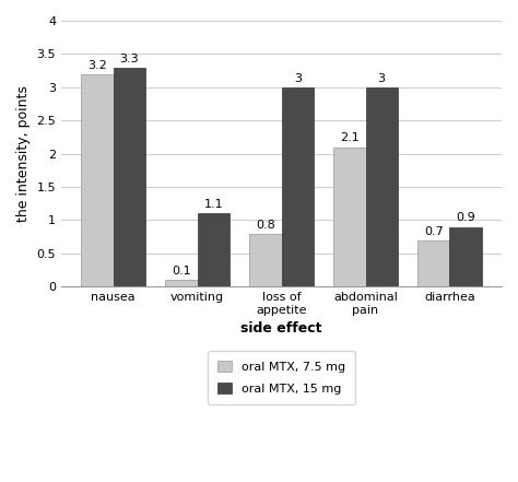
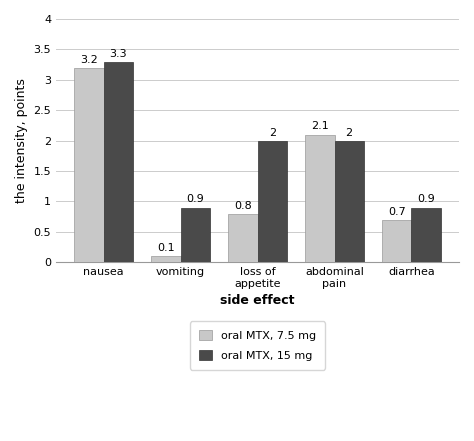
oral MTX, 15 mg/vomiting: 1.1 -> 0.9
oral MTX, 15 mg/loss of appetite: 3 -> 2
oral MTX, 15 mg/abdominal pain: 3 -> 2
